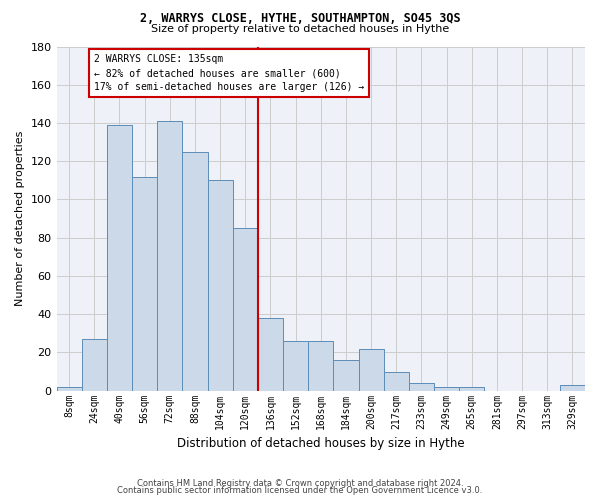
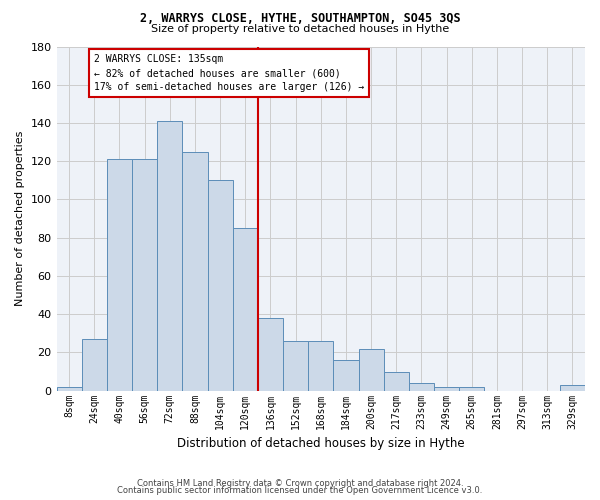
40sqm: 139 -> 121
56sqm: 112 -> 121
